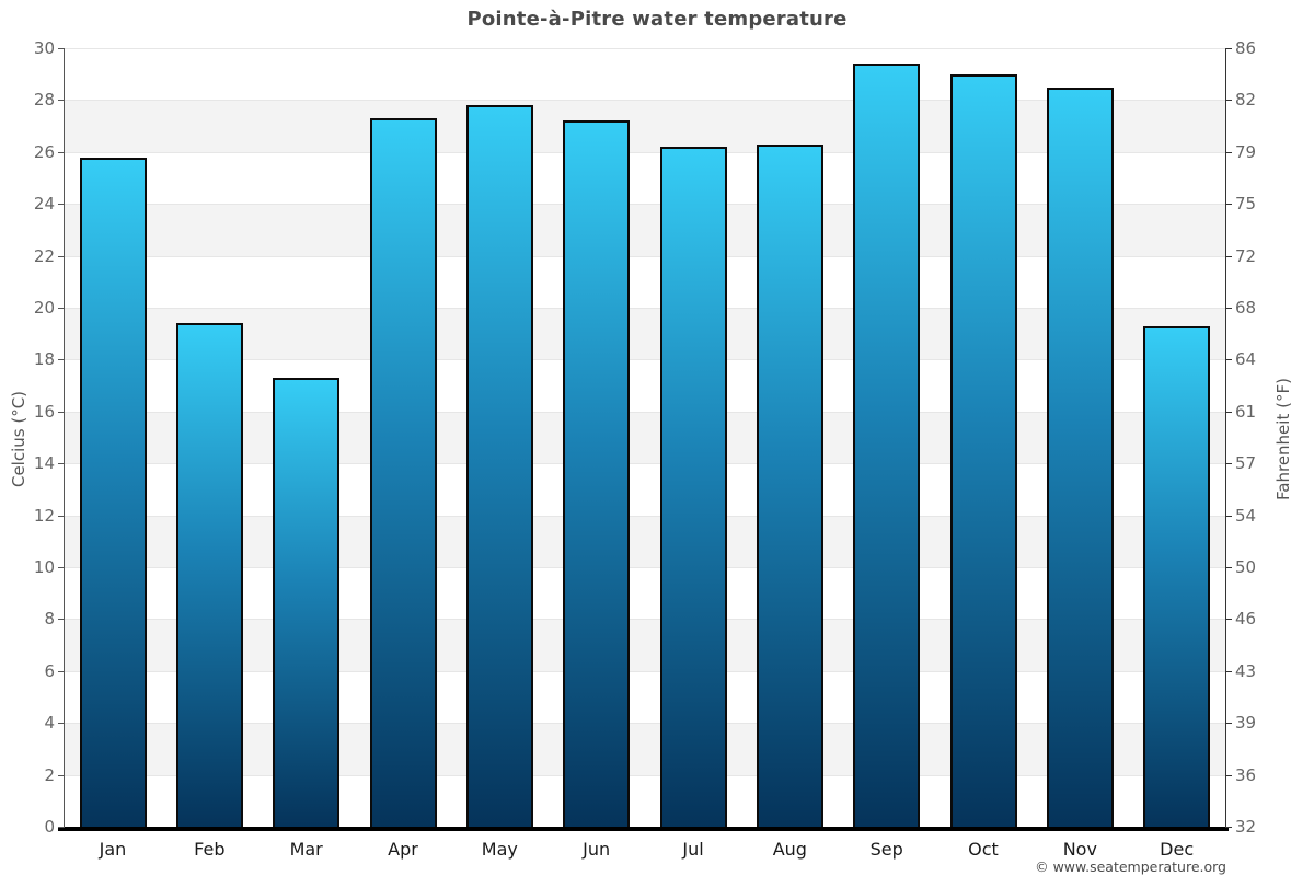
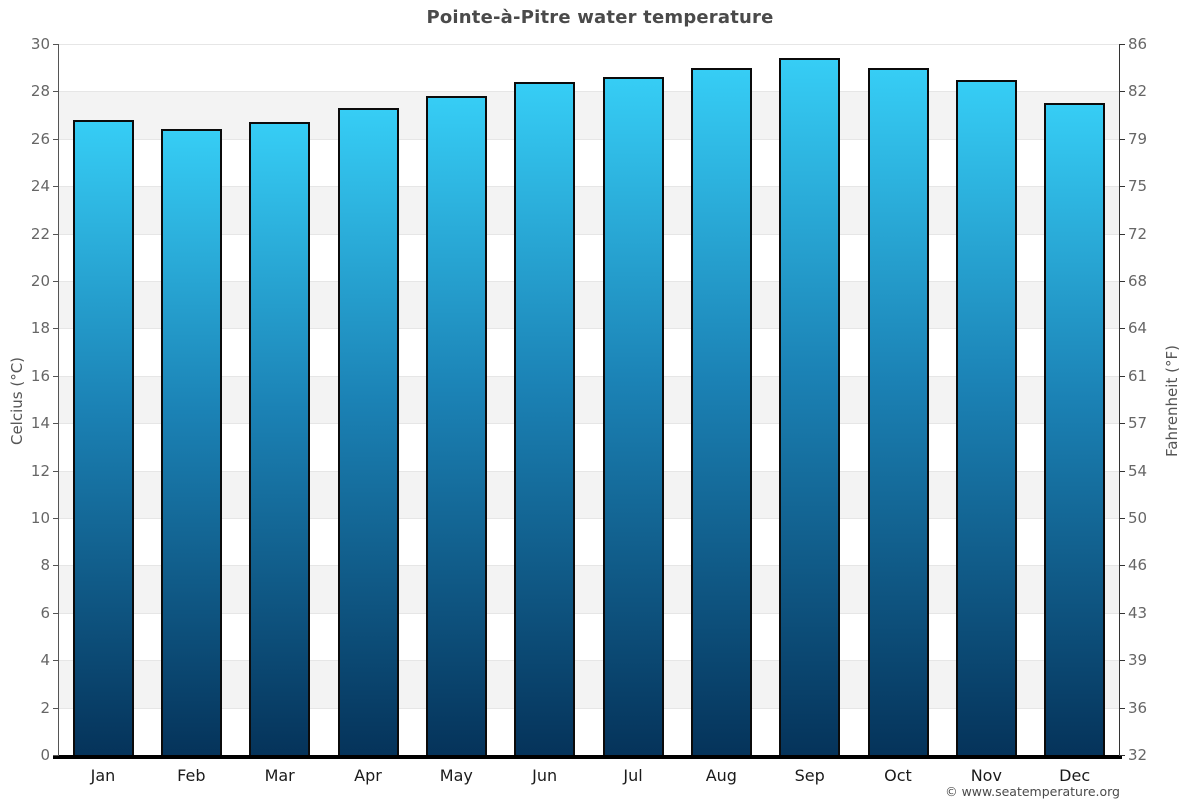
Jan: 25.8 -> 26.8
Feb: 19.4 -> 26.4
Mar: 17.3 -> 26.7
Jun: 27.2 -> 28.4
Jul: 26.2 -> 28.6
Aug: 26.3 -> 29.0
Dec: 19.3 -> 27.5
